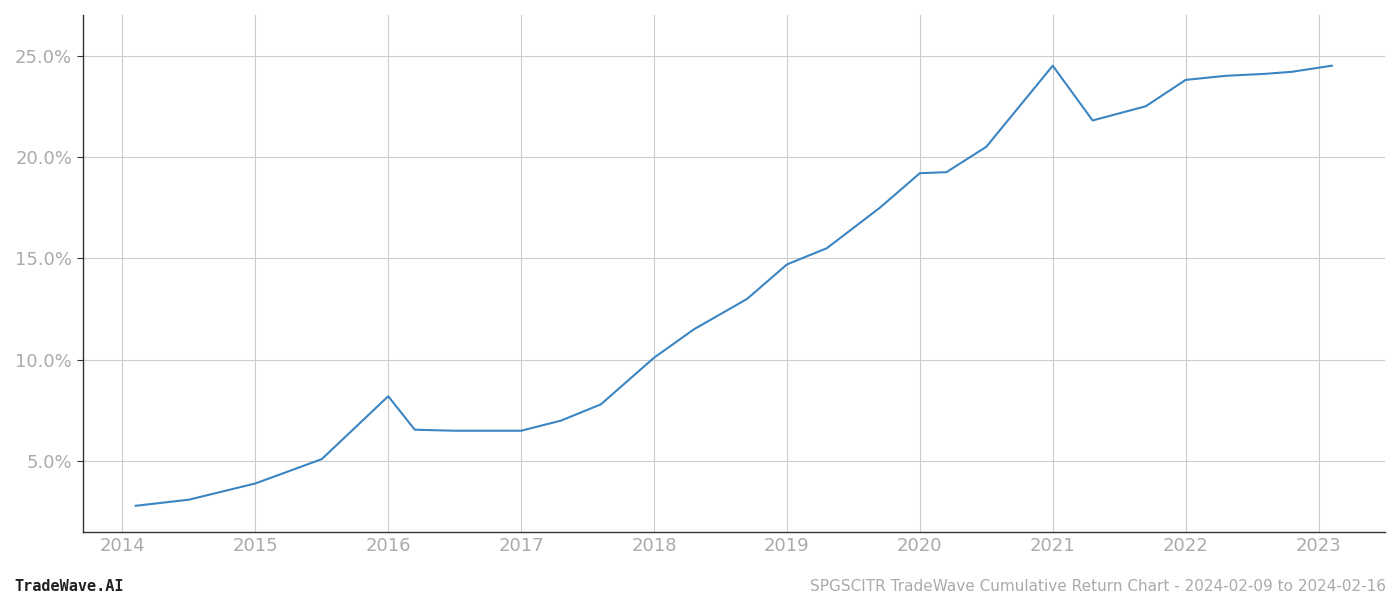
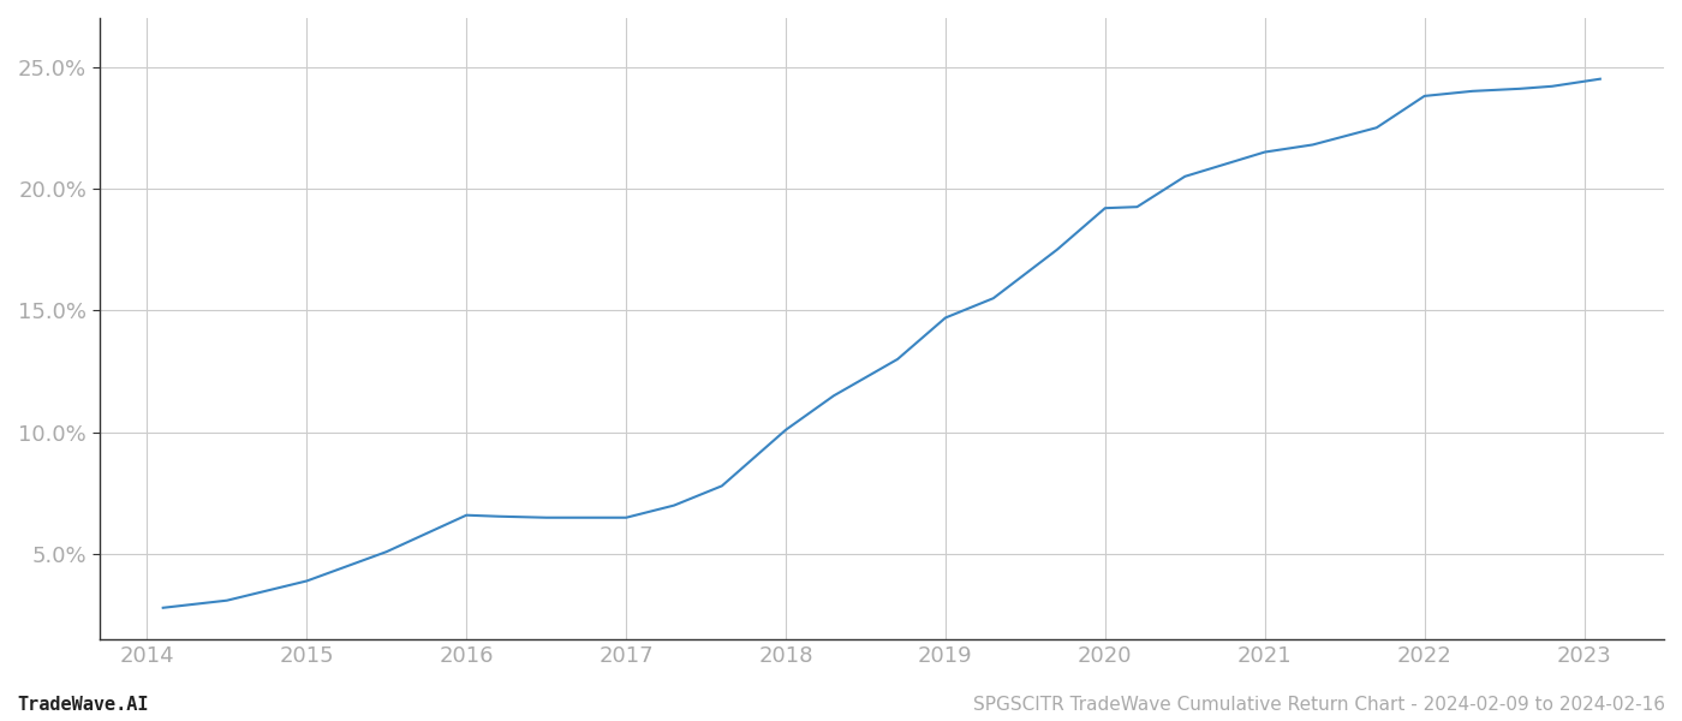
2016: 8.20% -> 6.60%
2021: 24.50% -> 21.50%
